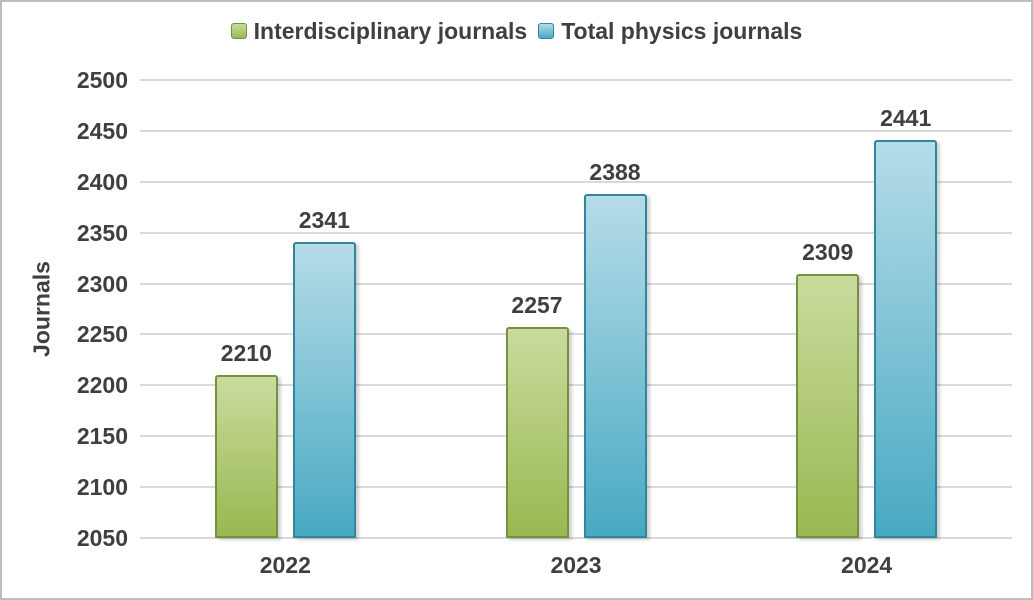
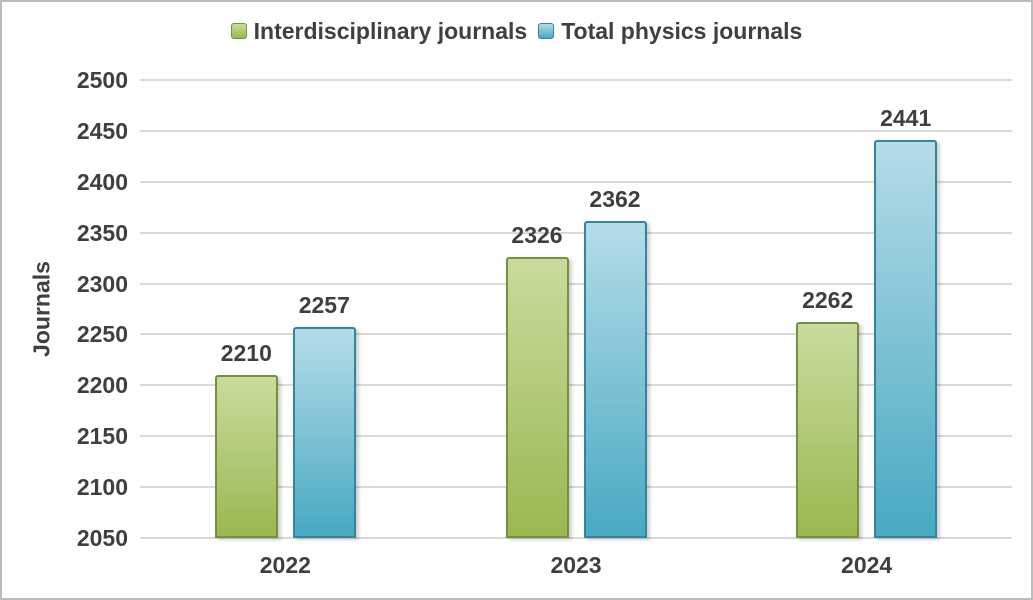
Total physics journals/2022: 2341 -> 2257
Interdisciplinary journals/2023: 2257 -> 2326
Total physics journals/2023: 2388 -> 2362
Interdisciplinary journals/2024: 2309 -> 2262
